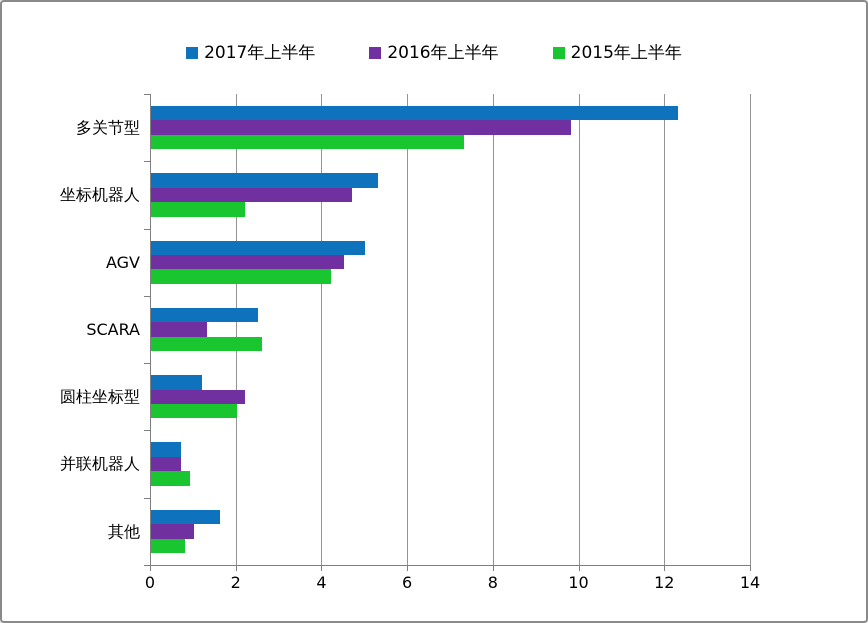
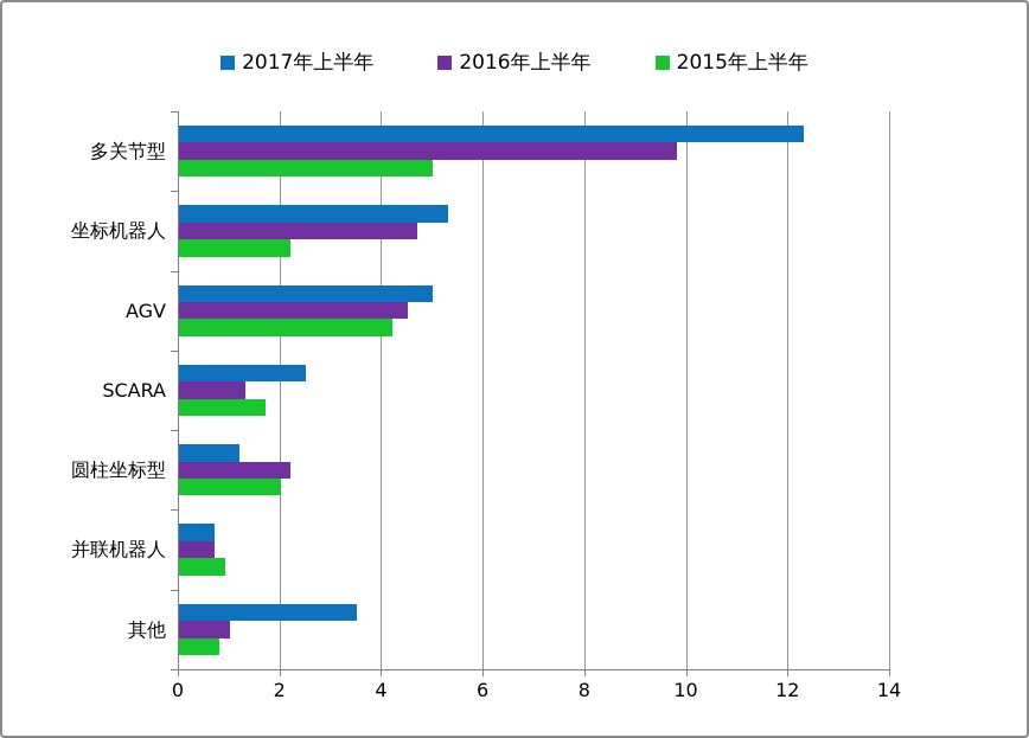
2015年上半年/多关节型: 7.3 -> 5.0
2015年上半年/SCARA: 2.6 -> 1.7
2017年上半年/其他: 1.6 -> 3.5
